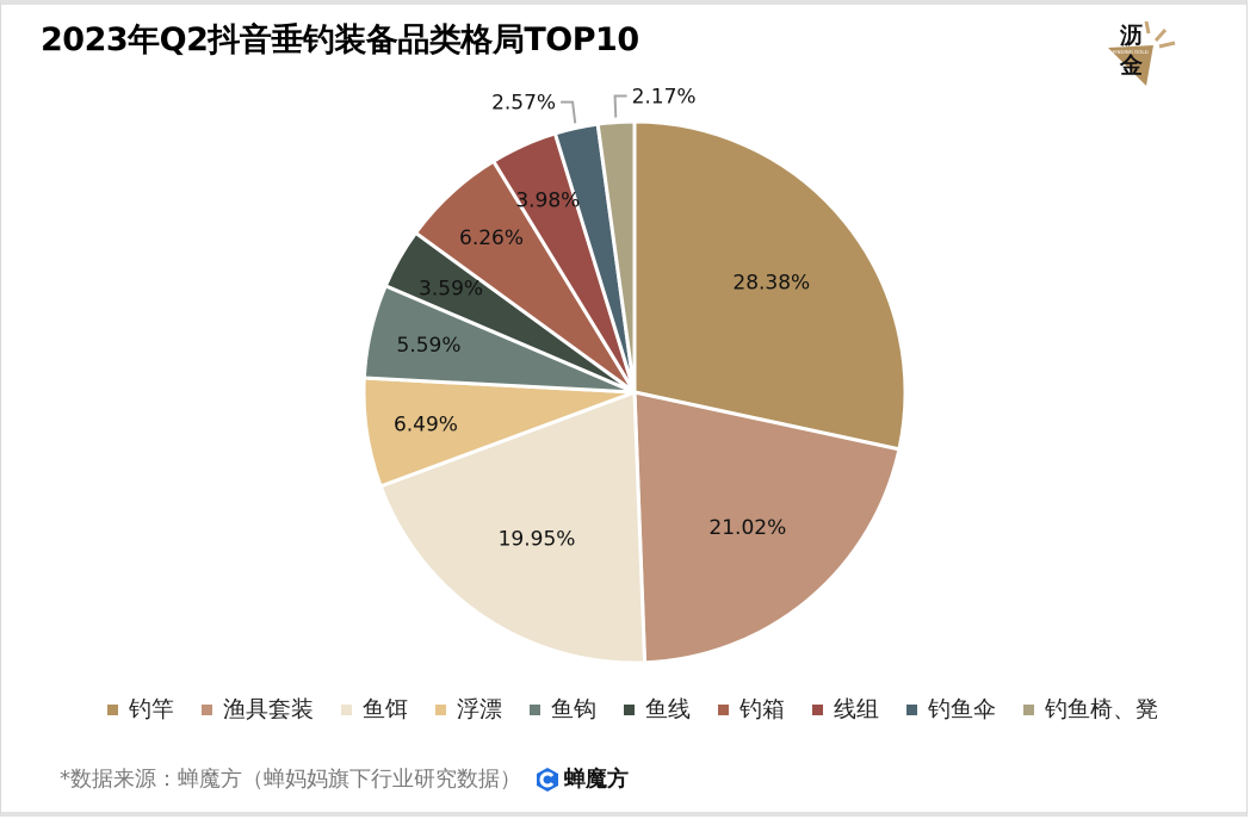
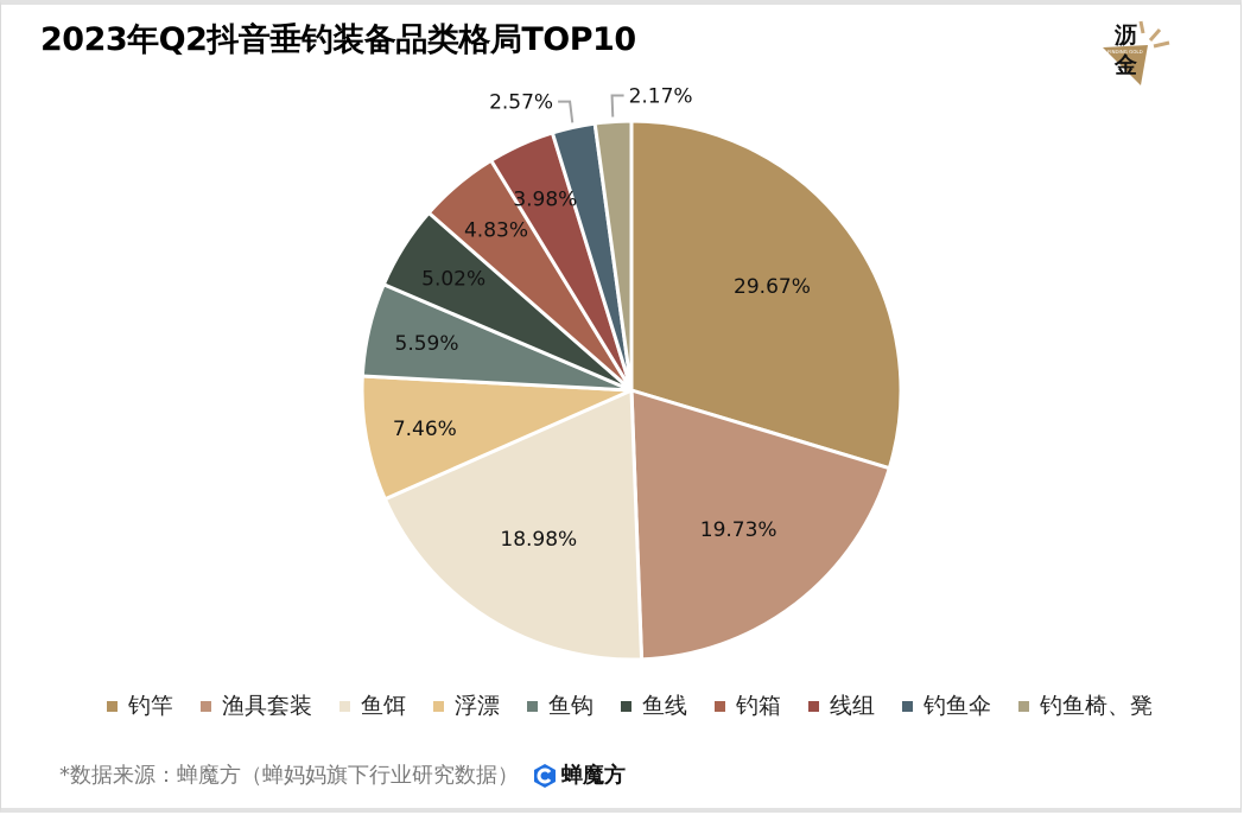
钓竿: 28.38% -> 29.67%
渔具套装: 21.02% -> 19.73%
鱼饵: 19.95% -> 18.98%
浮漂: 6.49% -> 7.46%
鱼线: 3.59% -> 5.02%
钓箱: 6.26% -> 4.83%
